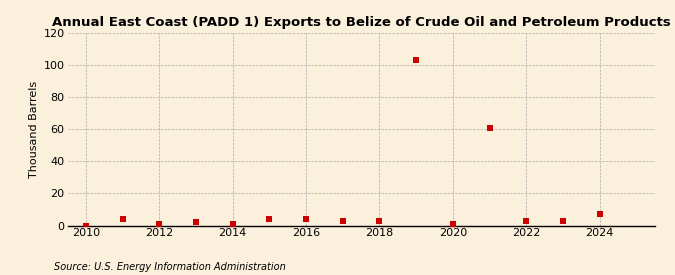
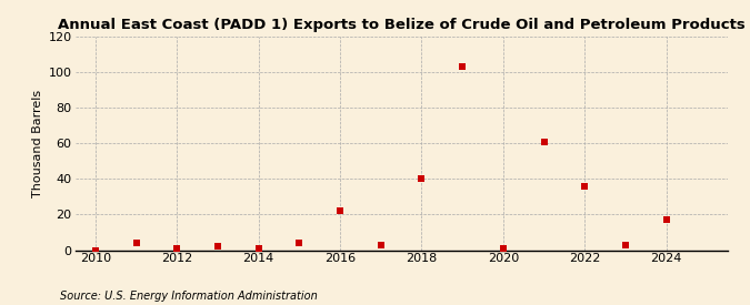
2016: 4 -> 22
2018: 3 -> 40
2022: 3 -> 36
2024: 7 -> 17
